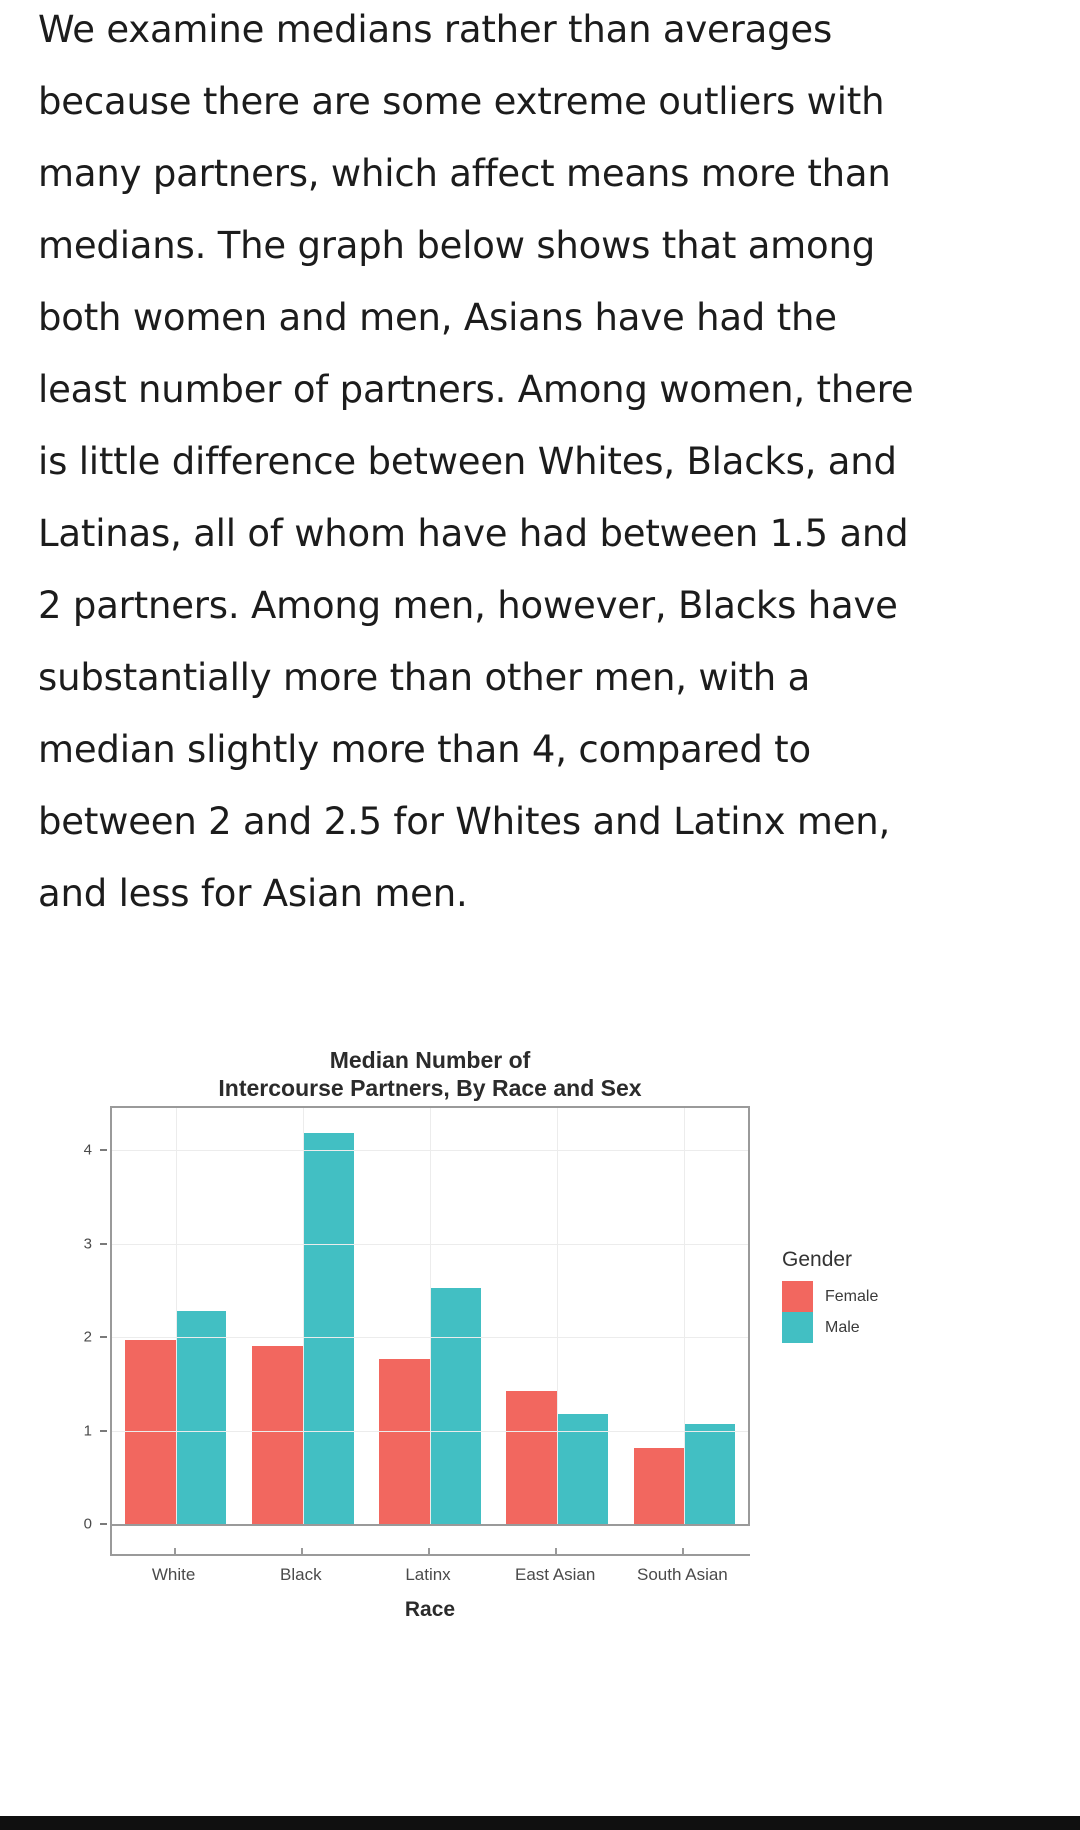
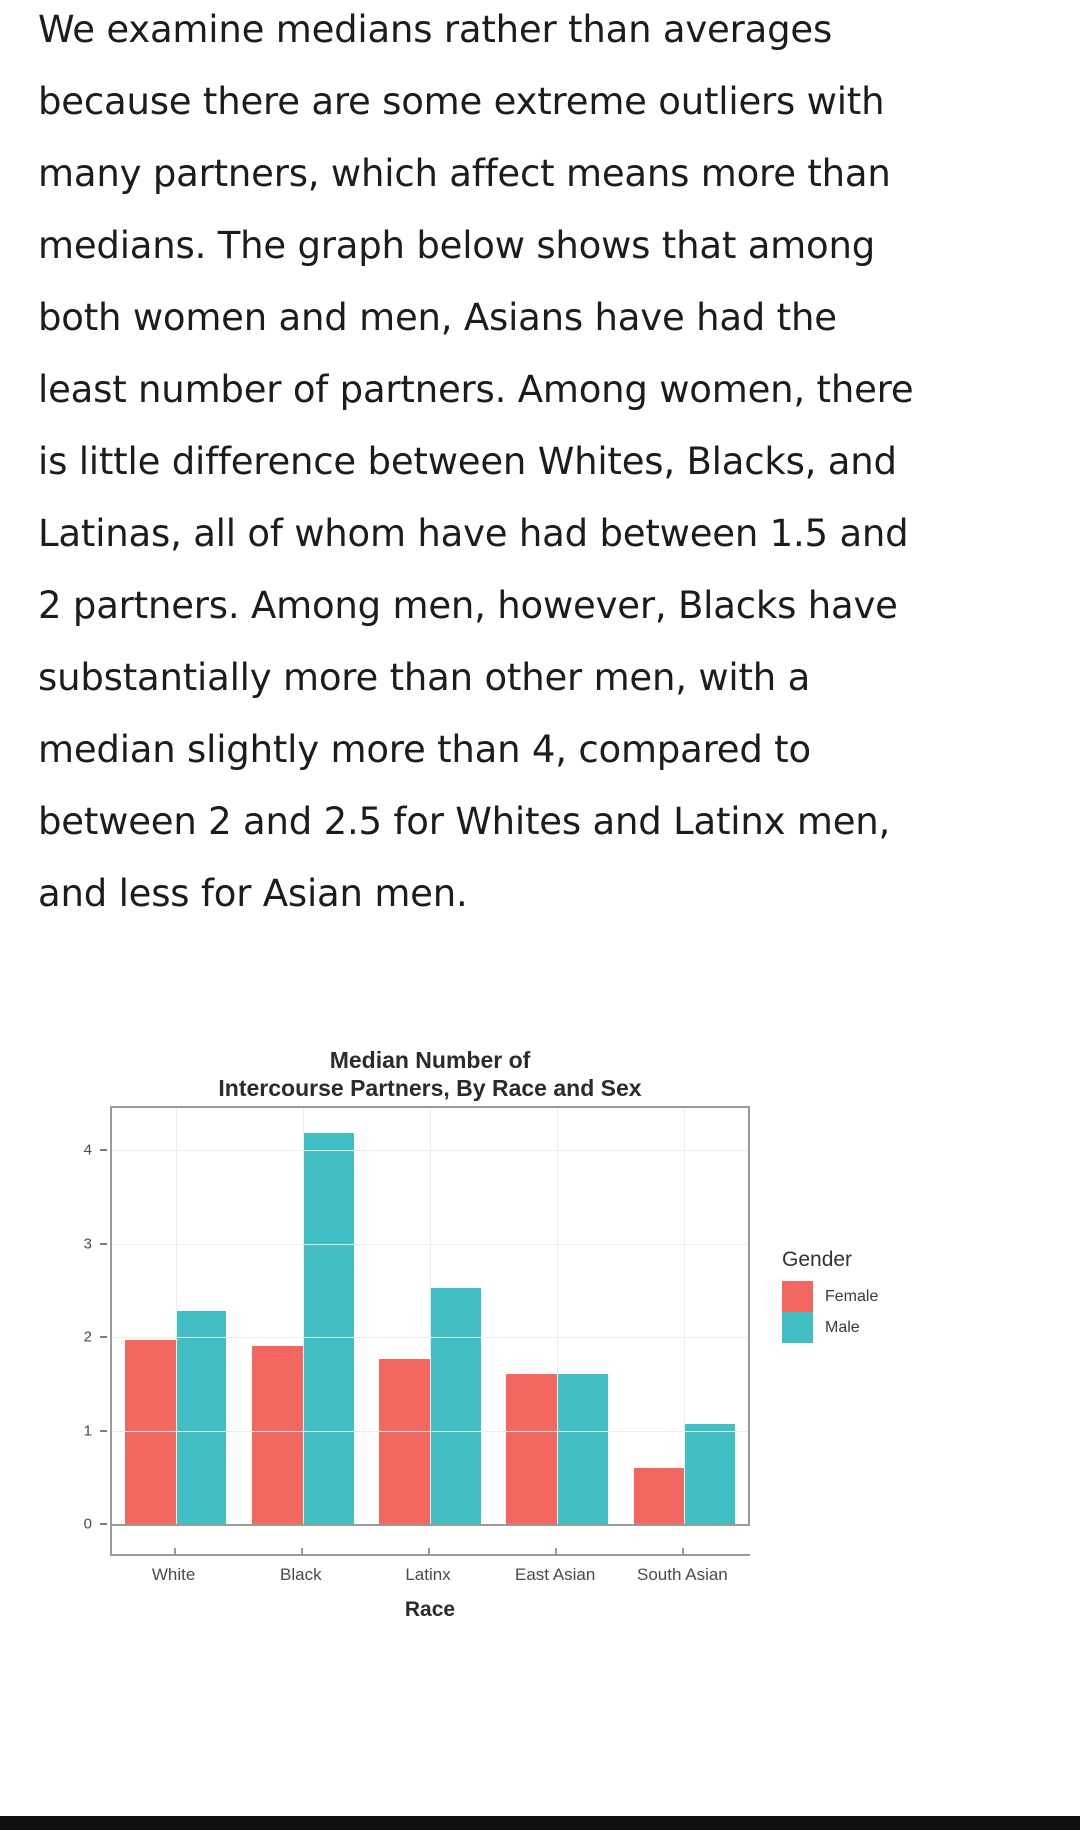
Female/East Asian: 1.4 -> 1.6
Male/East Asian: 1.2 -> 1.6
Female/South Asian: 0.8 -> 0.6
